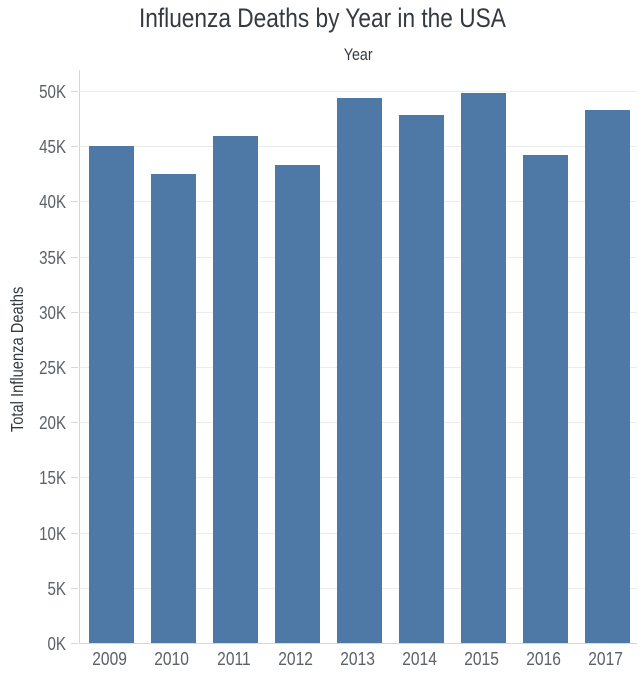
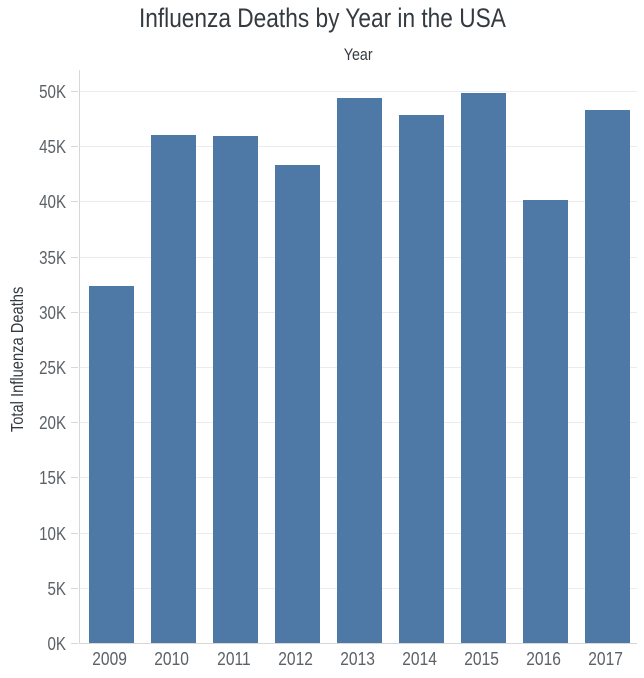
2009: 45.0K -> 32.3K
2010: 42.5K -> 46.0K
2016: 44.2K -> 40.1K
